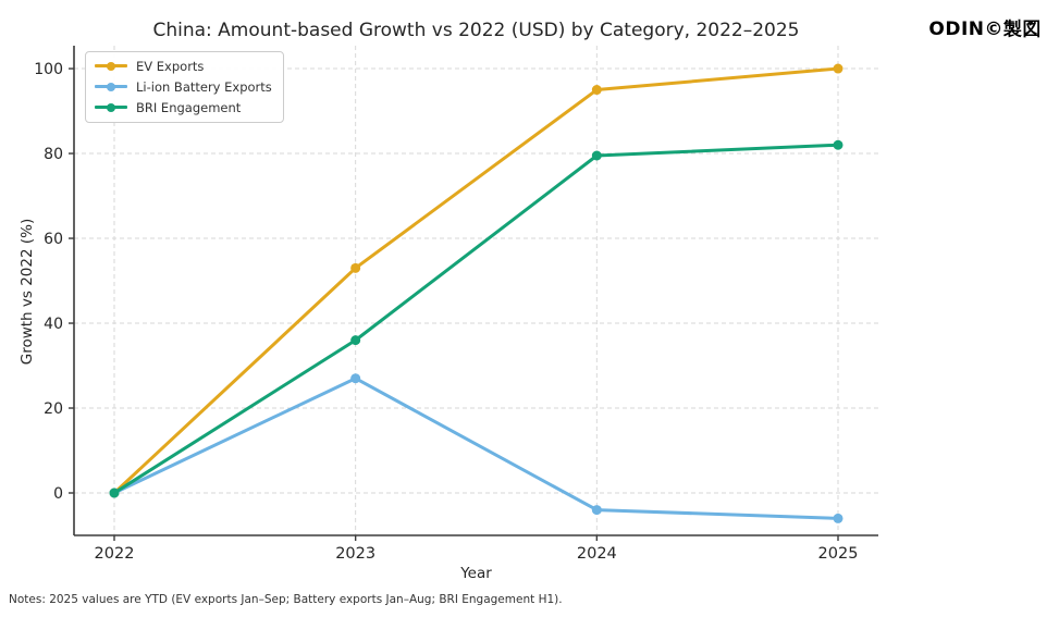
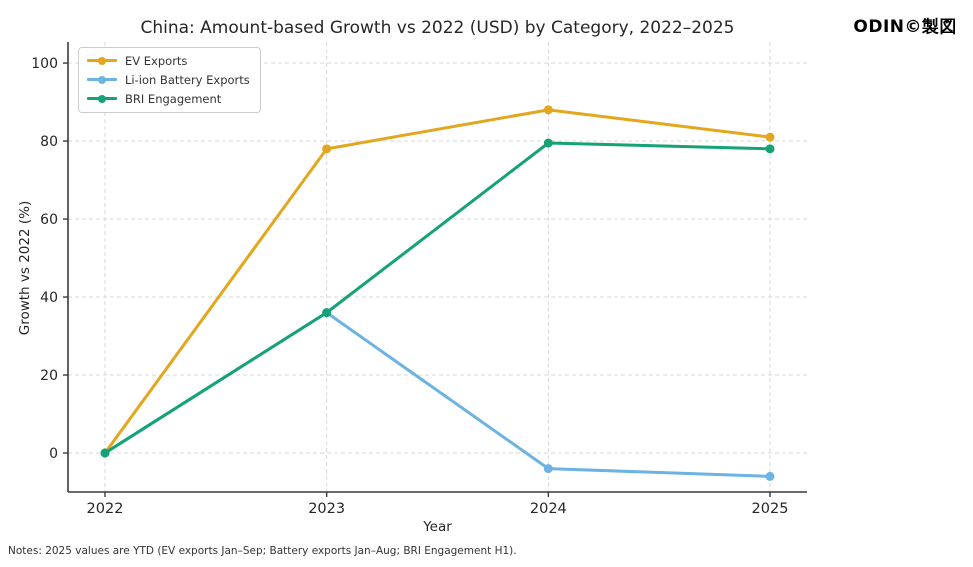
EV Exports/2023: 53 -> 78
Li-ion Battery Exports/2023: 27 -> 36
EV Exports/2024: 95 -> 88
EV Exports/2025: 100 -> 81
BRI Engagement/2025: 82 -> 78
